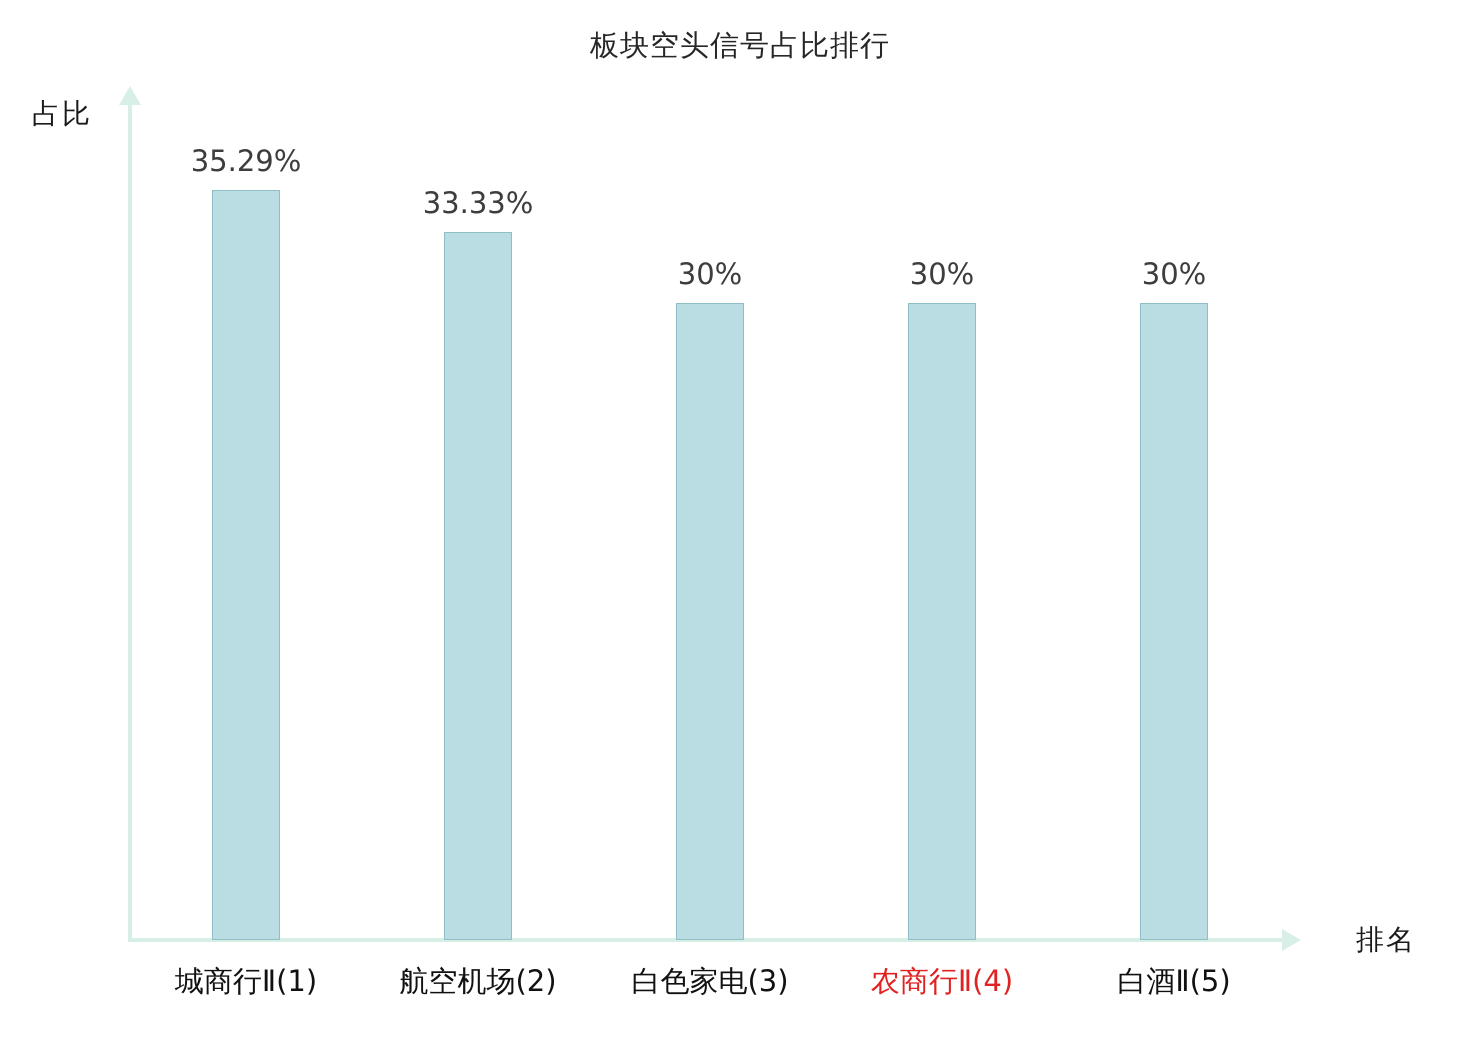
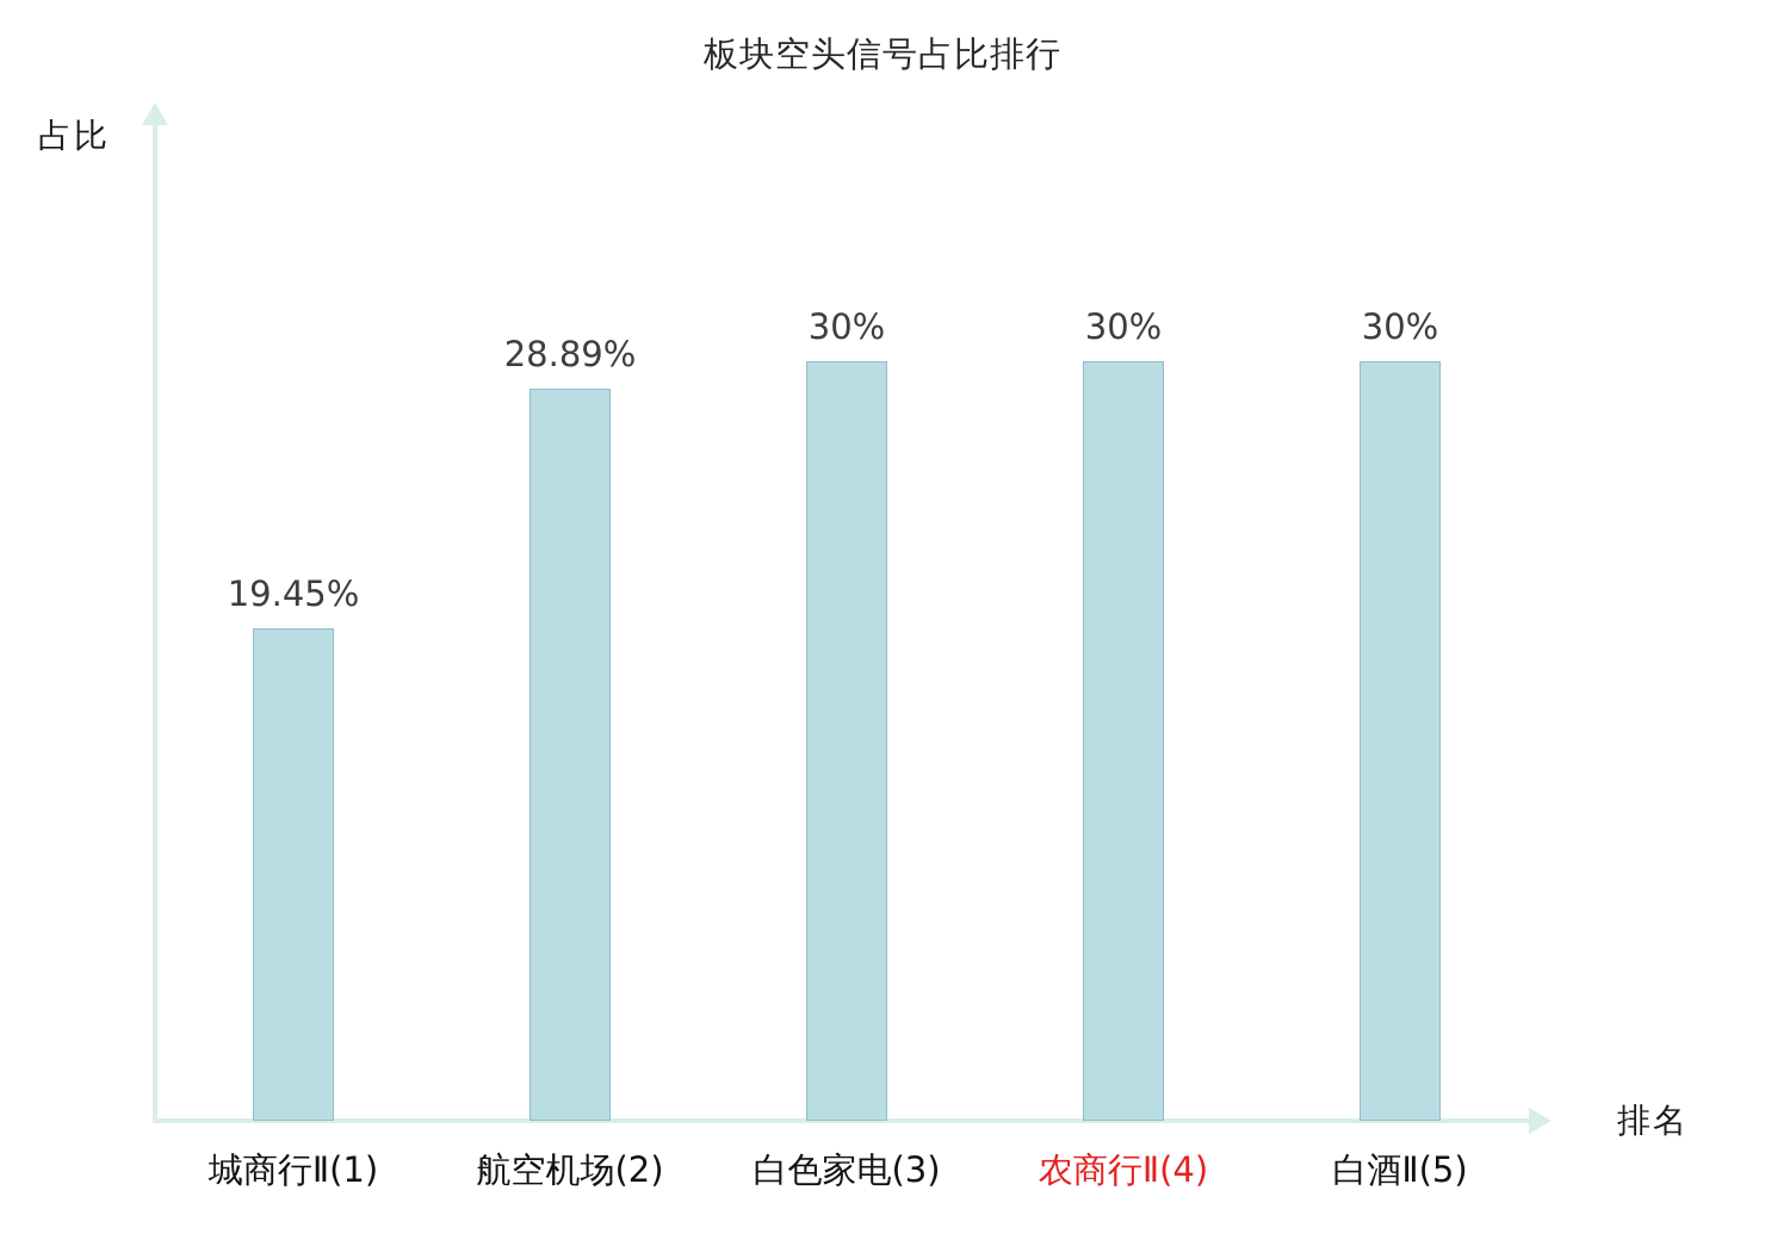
城商行Ⅱ(1): 35.29% -> 19.45%
航空机场(2): 33.33% -> 28.89%
